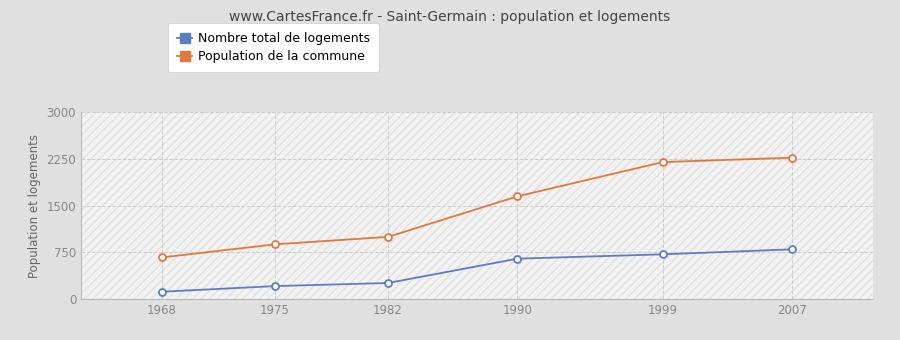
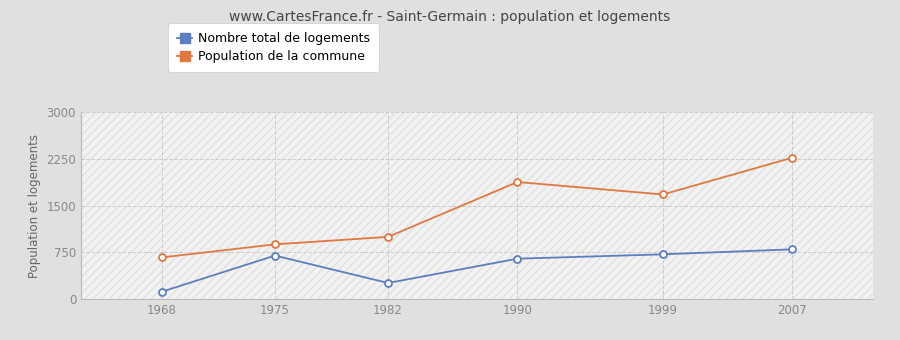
Nombre total de logements/1975: 210 -> 700
Population de la commune/1990: 1650 -> 1880
Population de la commune/1999: 2200 -> 1680
